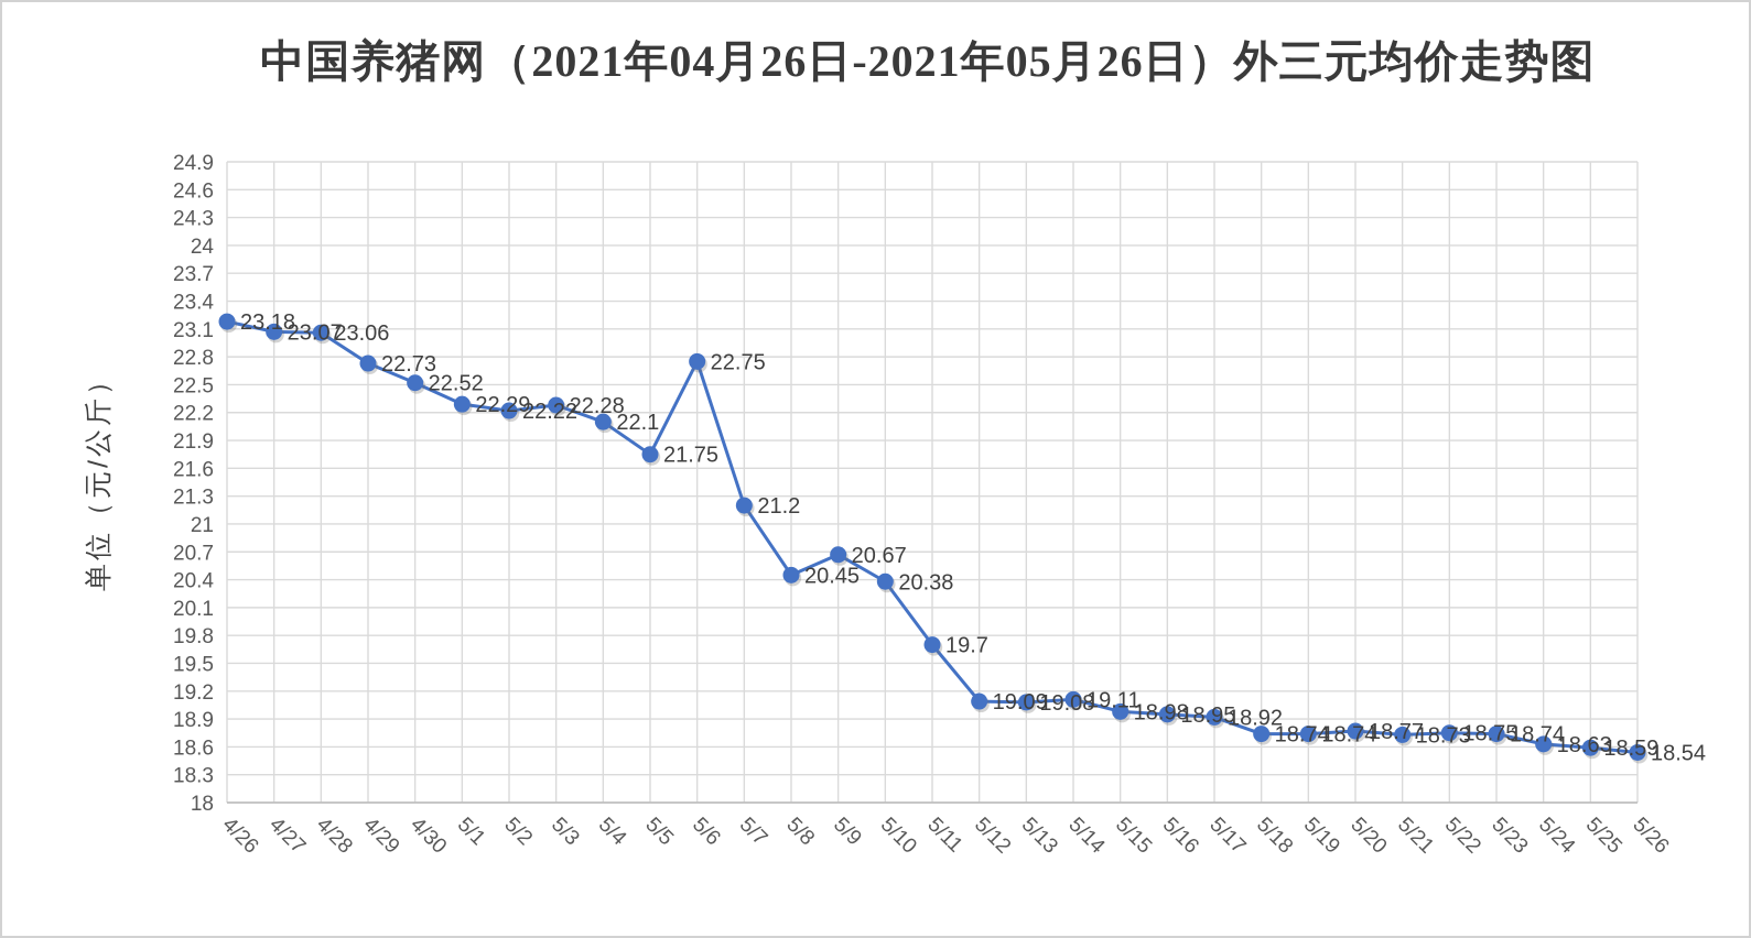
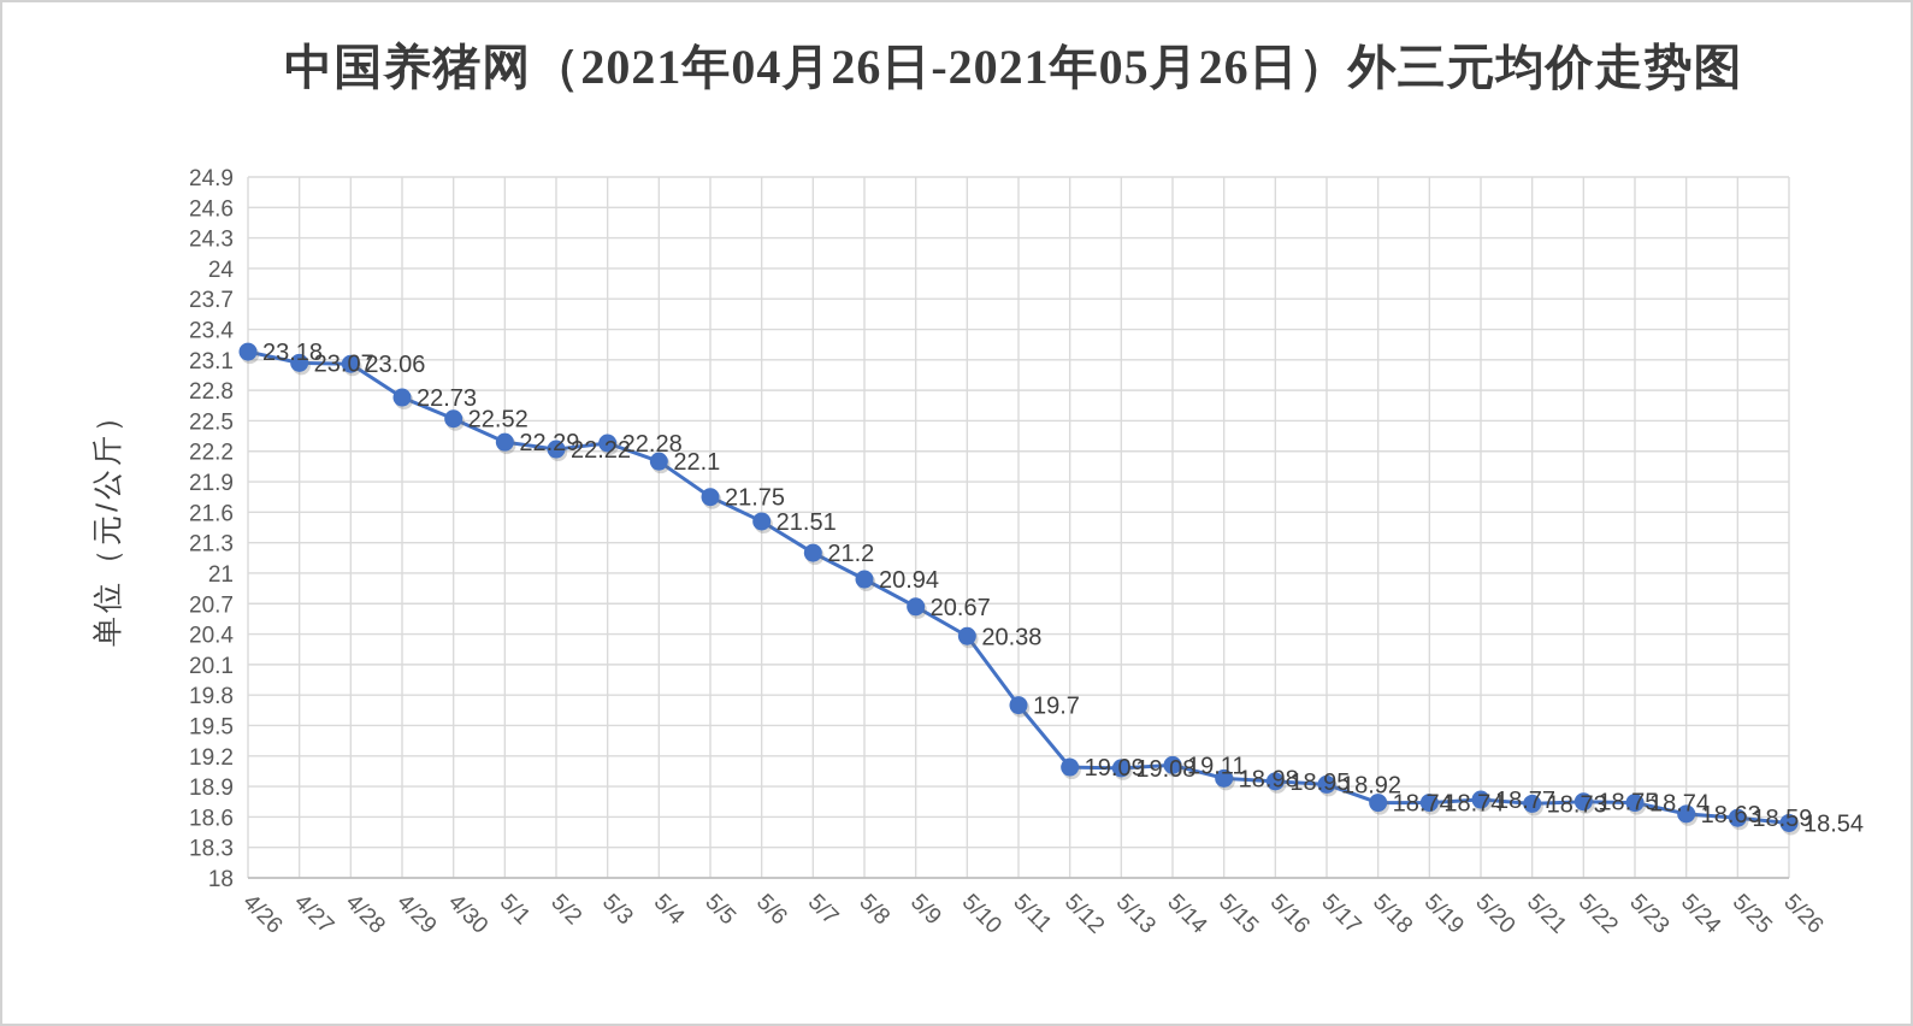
5/6: 22.75 -> 21.51
5/8: 20.45 -> 20.94
